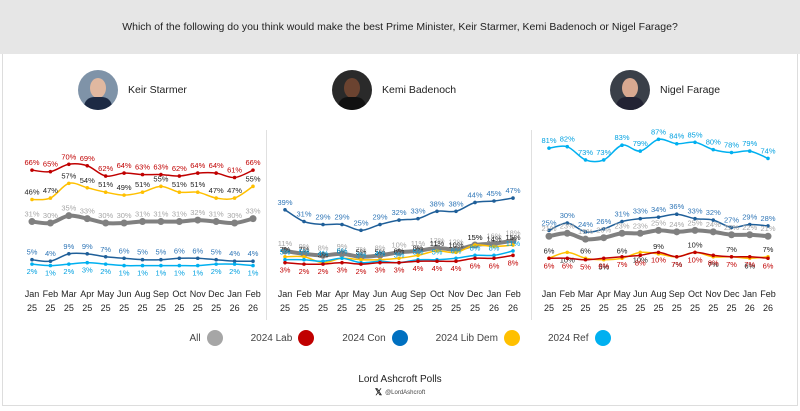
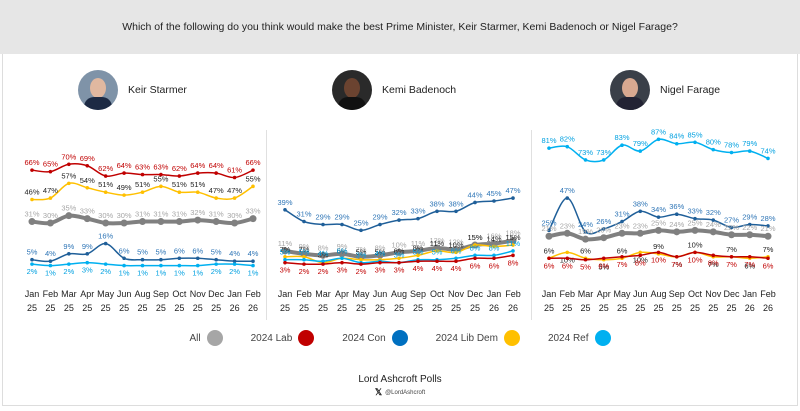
Keir Starmer/2024 Con/May 25: 7% -> 16%
Nigel Farage/2024 Con/Feb 25: 30% -> 47%
Nigel Farage/2024 Con/Jun 25: 33% -> 38%
